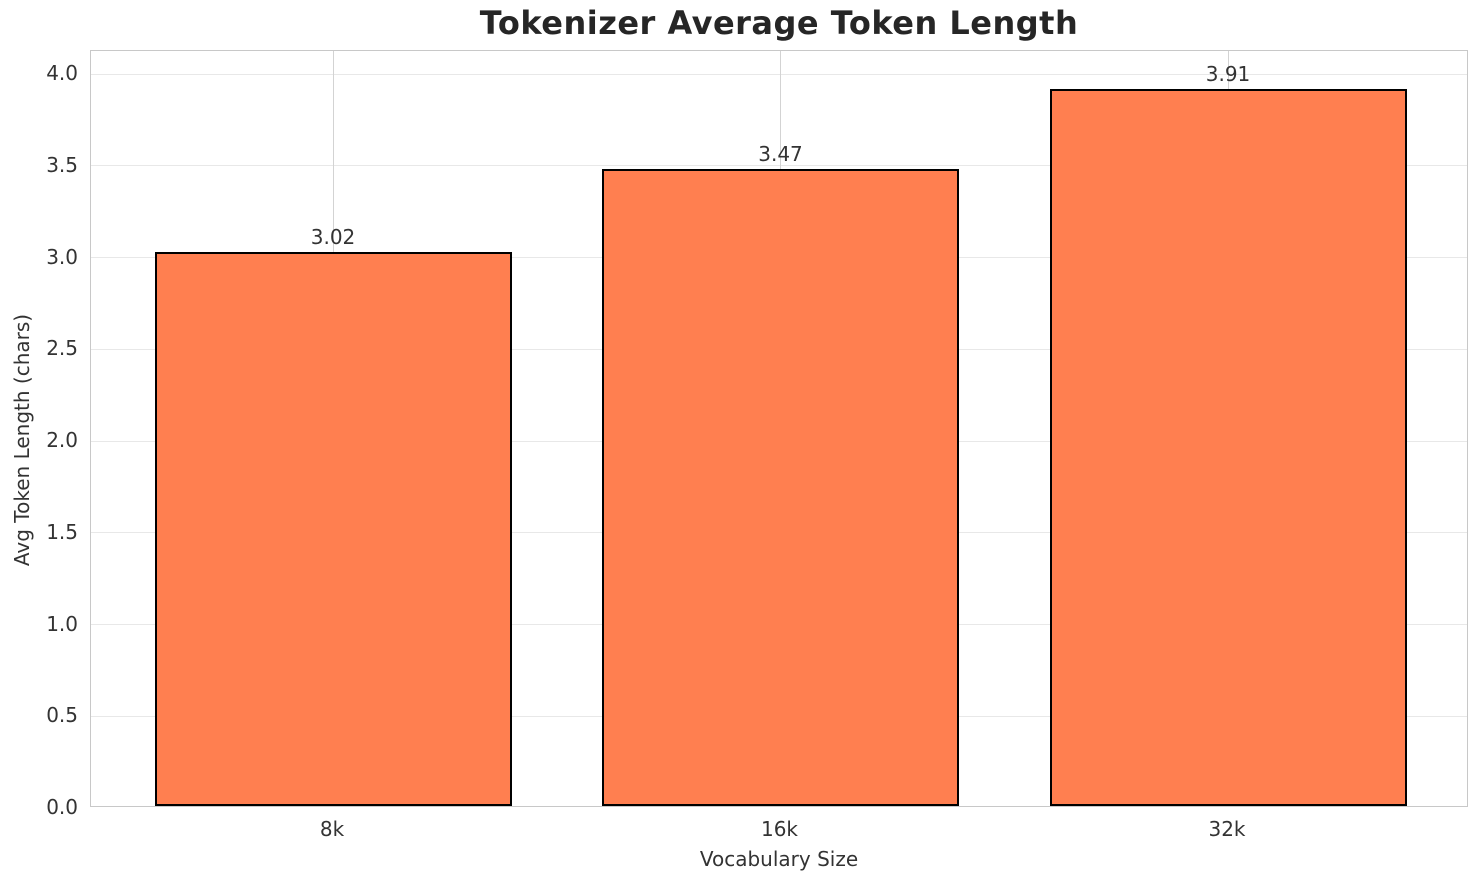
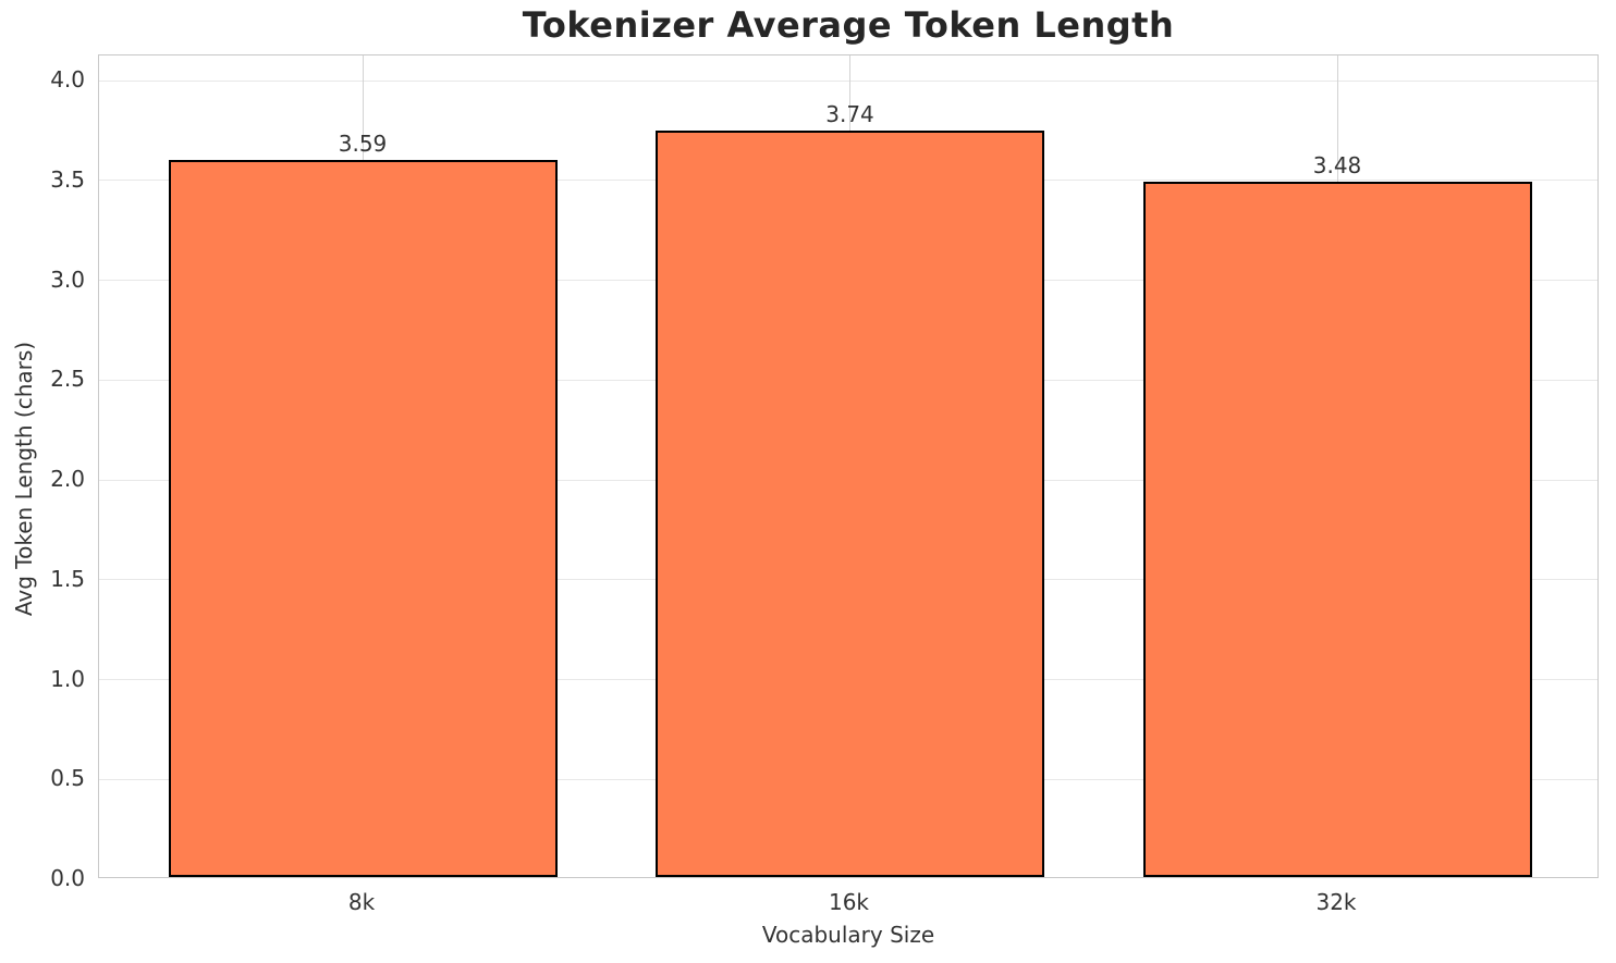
8k: 3.02 -> 3.59
16k: 3.47 -> 3.74
32k: 3.91 -> 3.48
